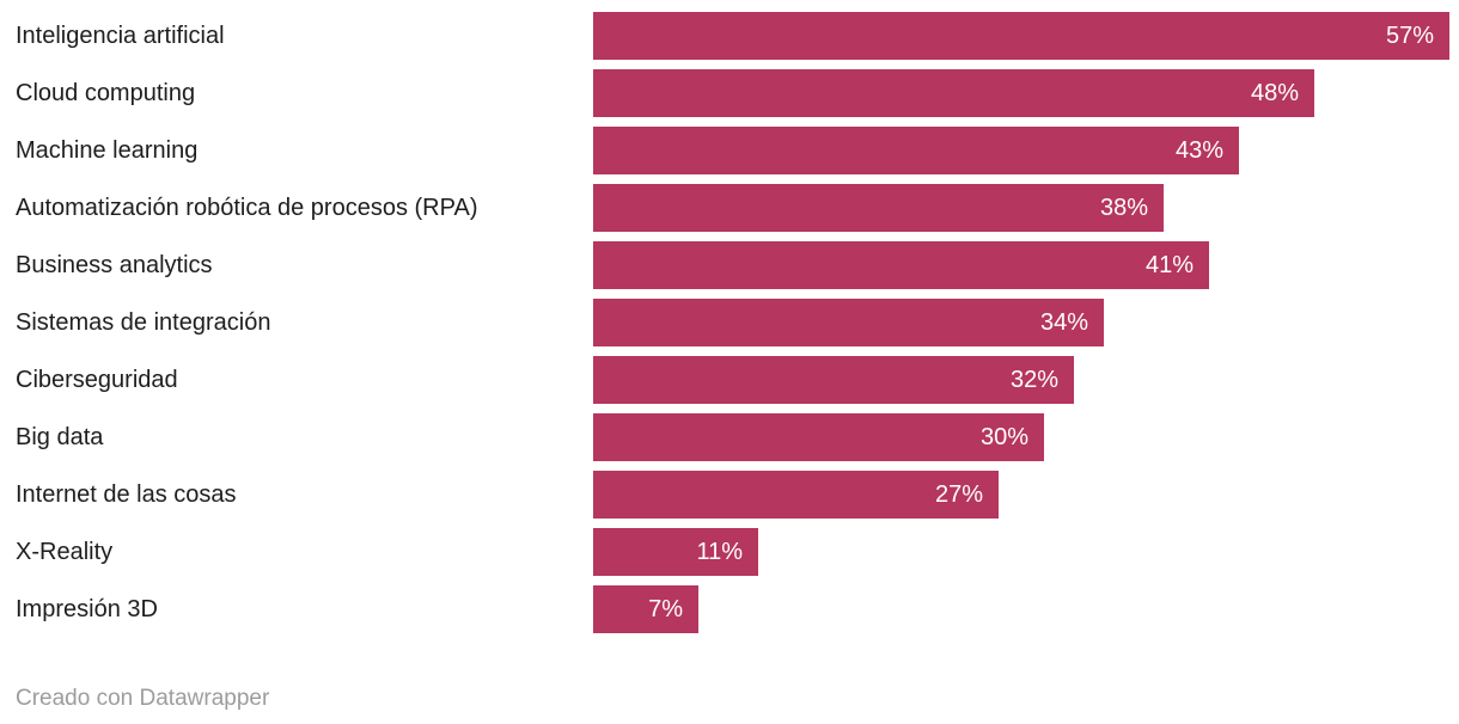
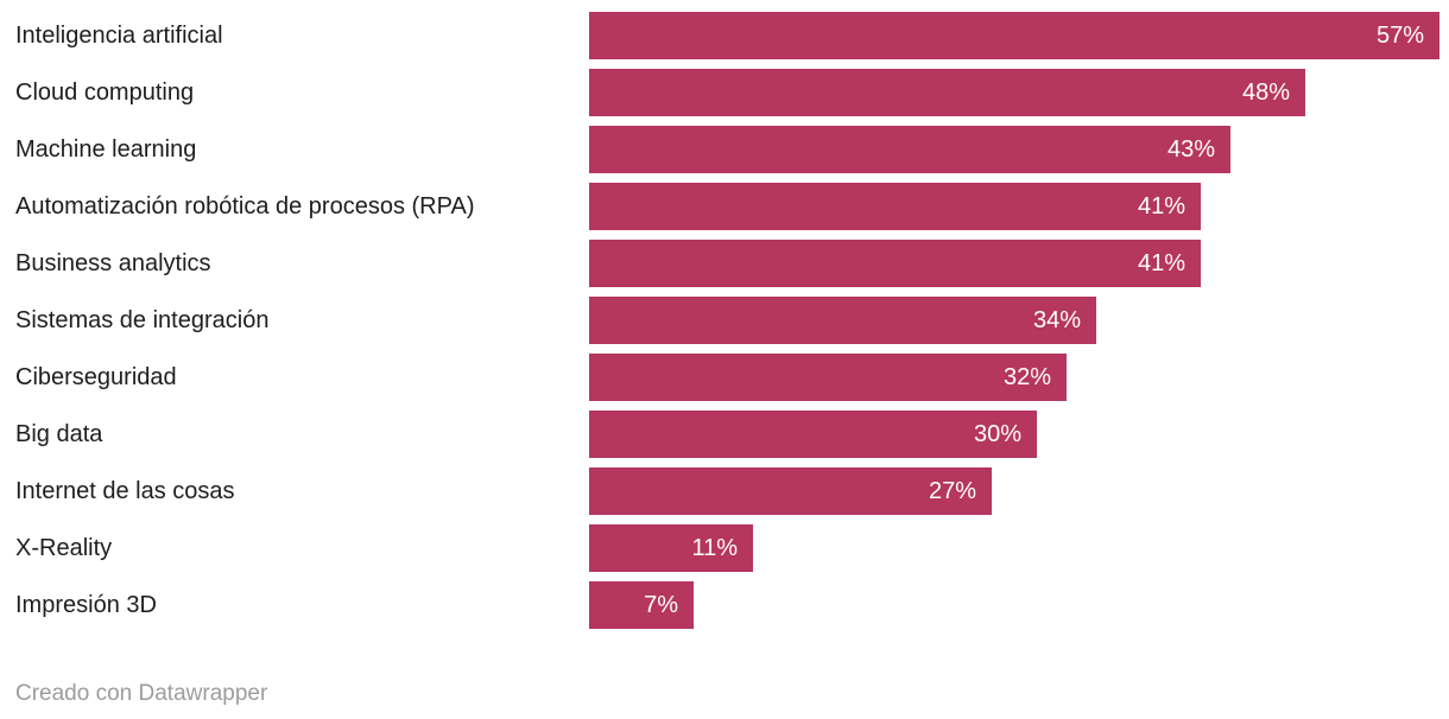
Automatización robótica de procesos (RPA): 38% -> 41%
